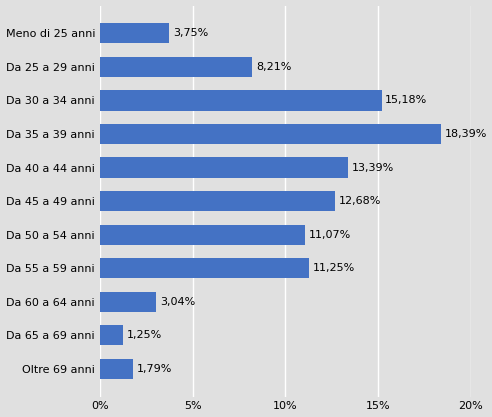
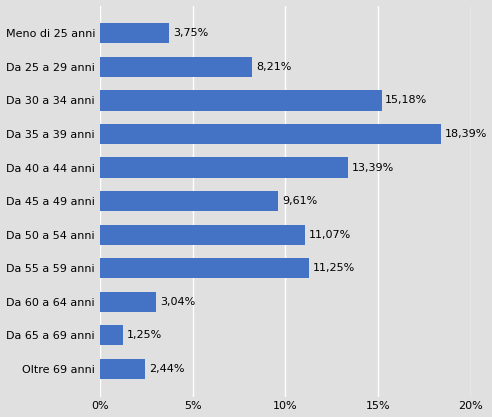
Da 45 a 49 anni: 12,68% -> 9,61%
Oltre 69 anni: 1,79% -> 2,44%
